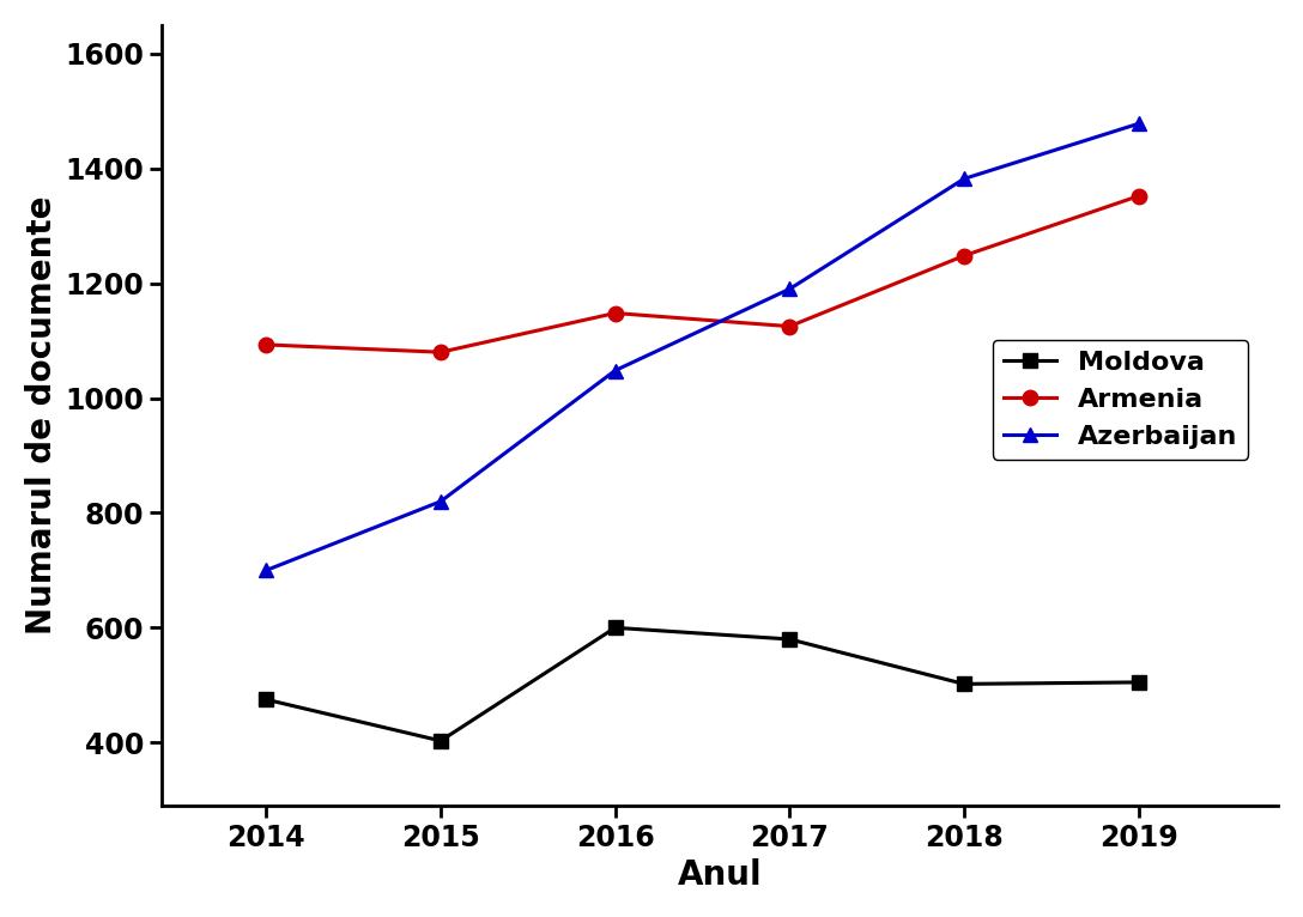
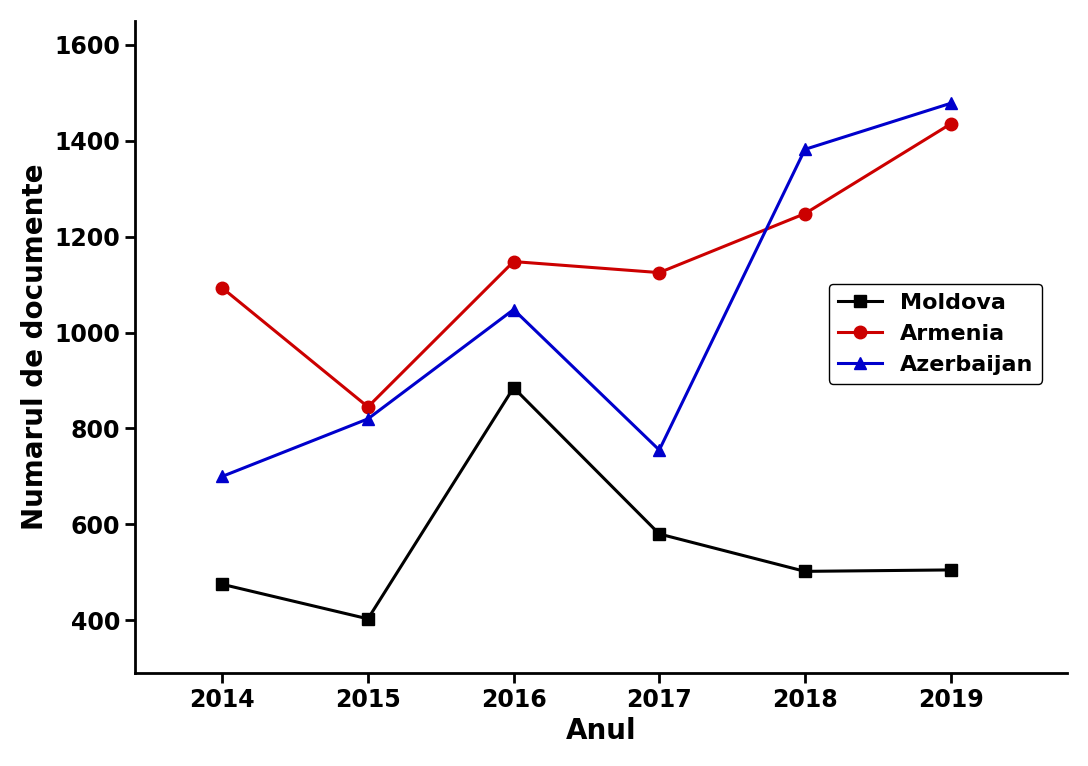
Armenia/2015: 1080 -> 845
Moldova/2016: 600 -> 885
Azerbaijan/2017: 1190 -> 755
Armenia/2019: 1352 -> 1435
